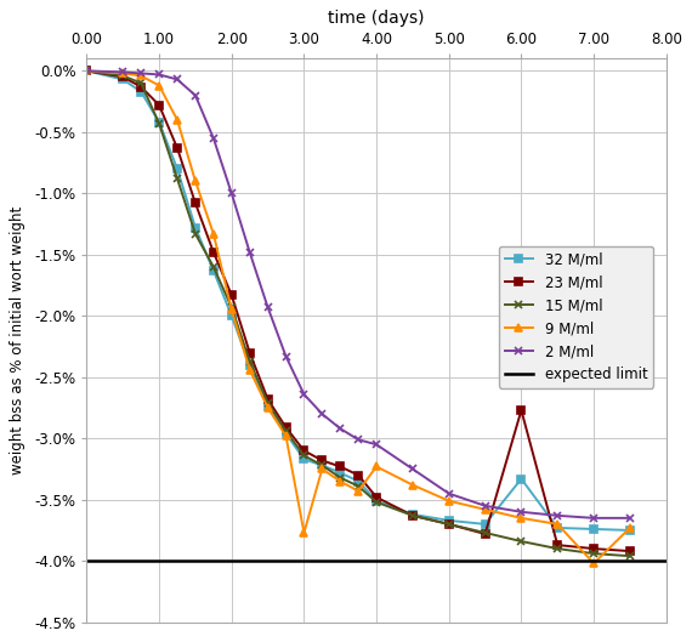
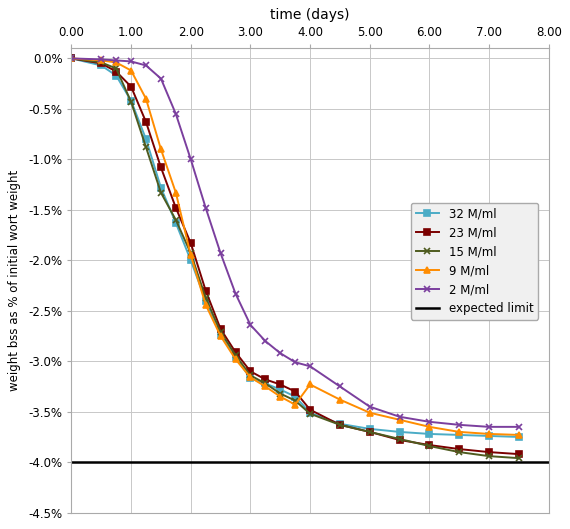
9 M/ml/3.00: -3.77% -> -3.16%
32 M/ml/6.00: -3.33% -> -3.72%
23 M/ml/6.00: -2.77% -> -3.83%
9 M/ml/7.00: -4.02% -> -3.72%
